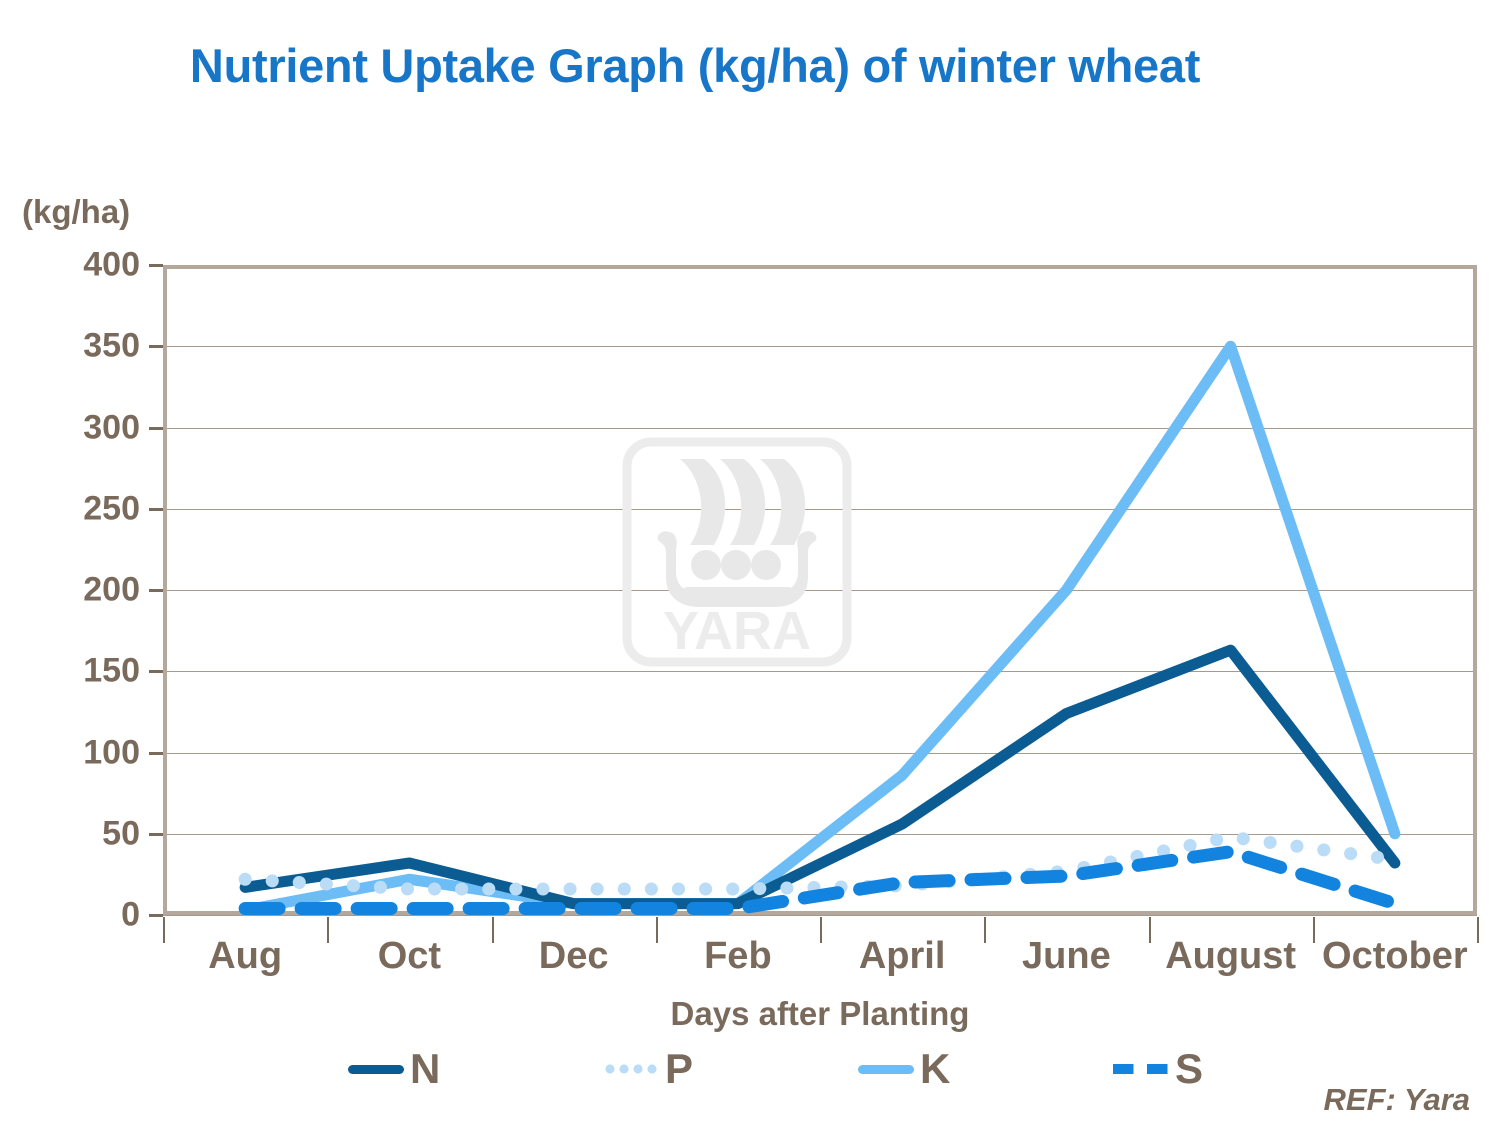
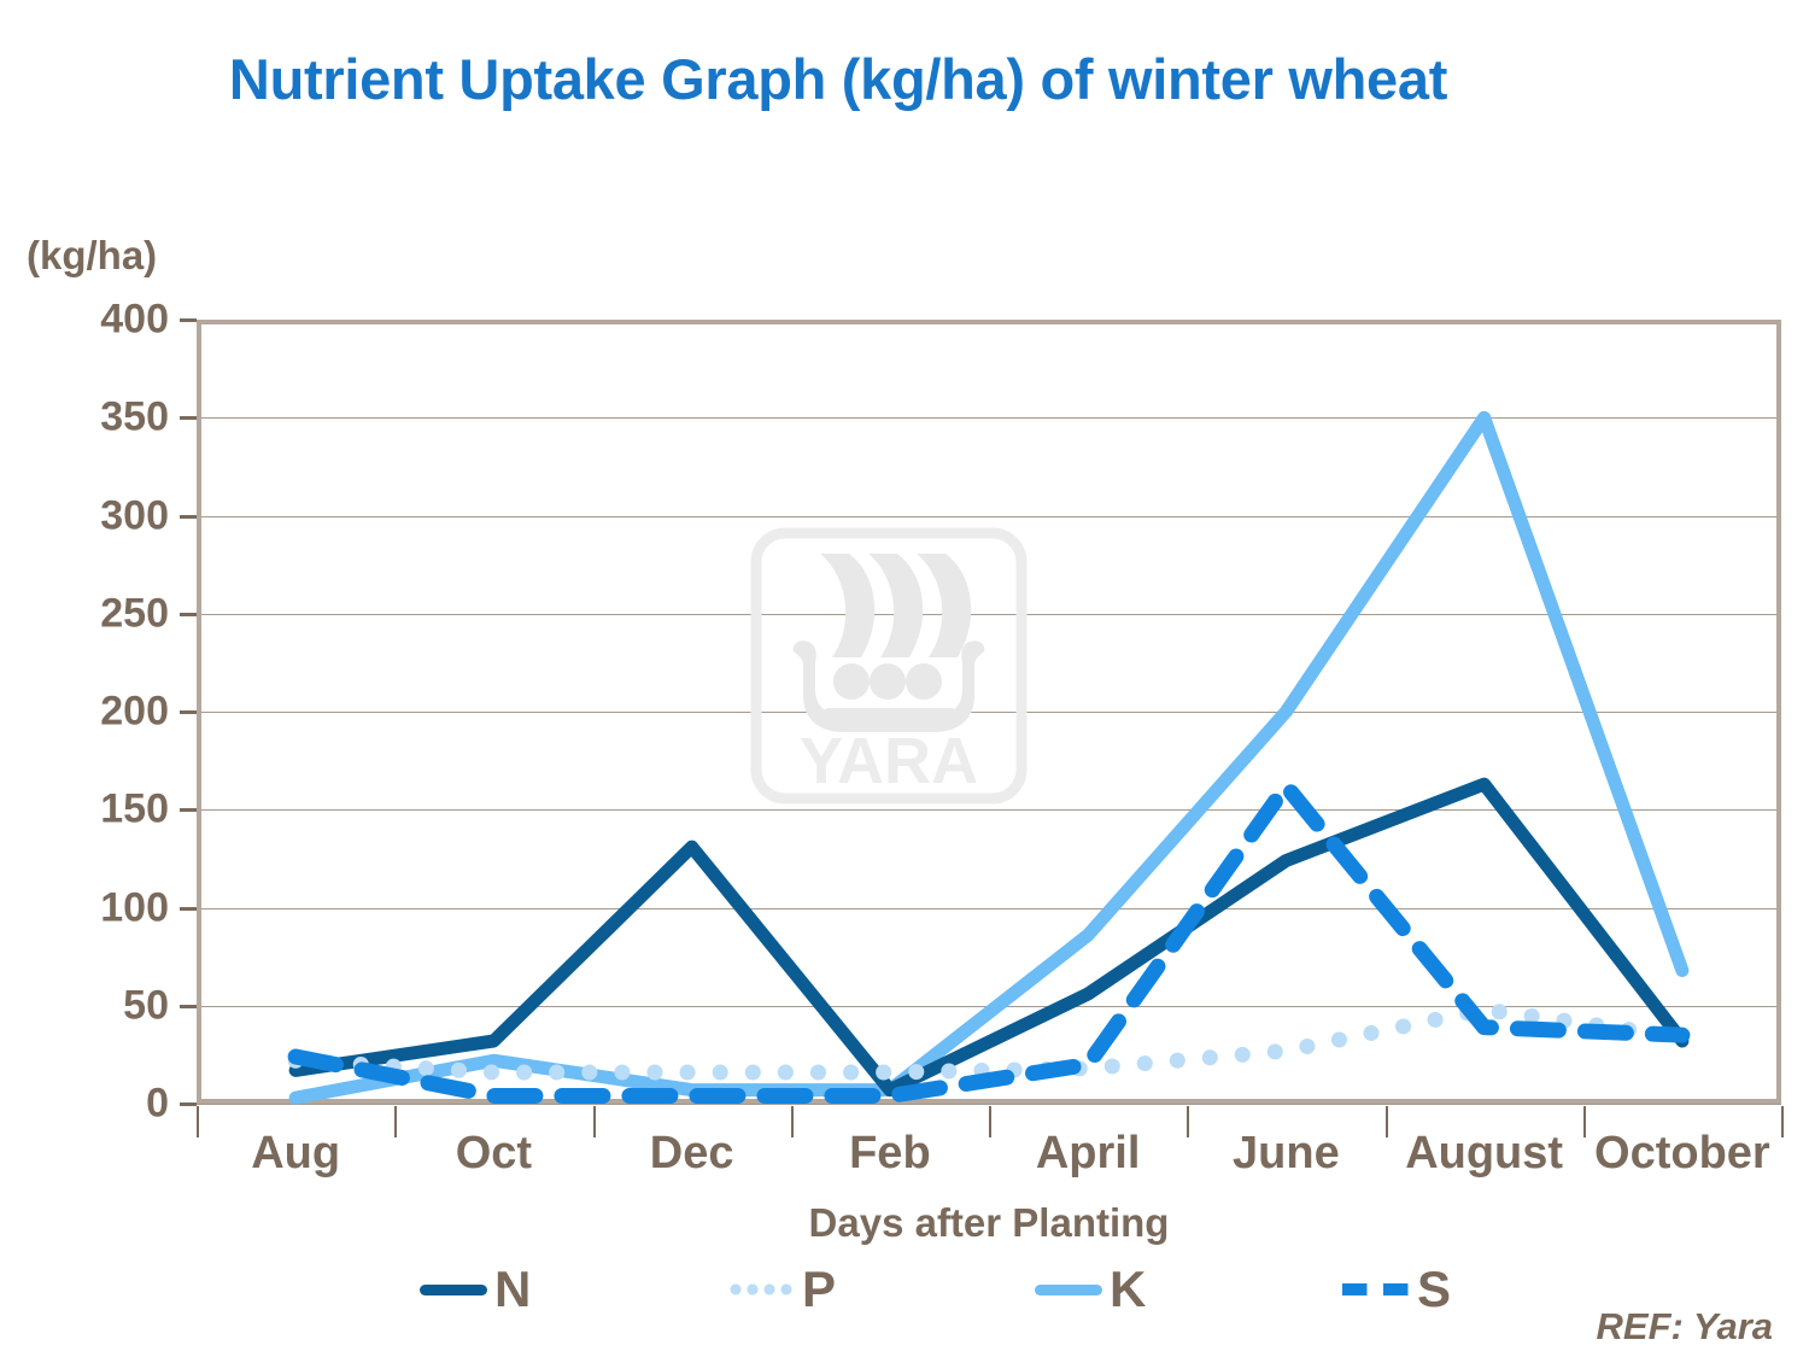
S/Aug: 4 -> 24
N/Dec: 7 -> 131
S/June: 24 -> 162
K/October: 50 -> 68
S/October: 7 -> 35
